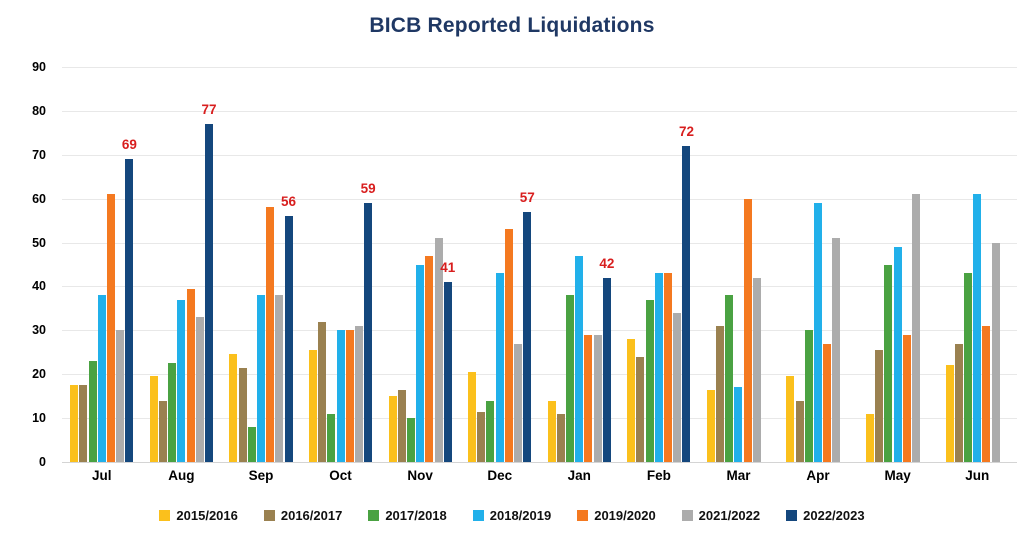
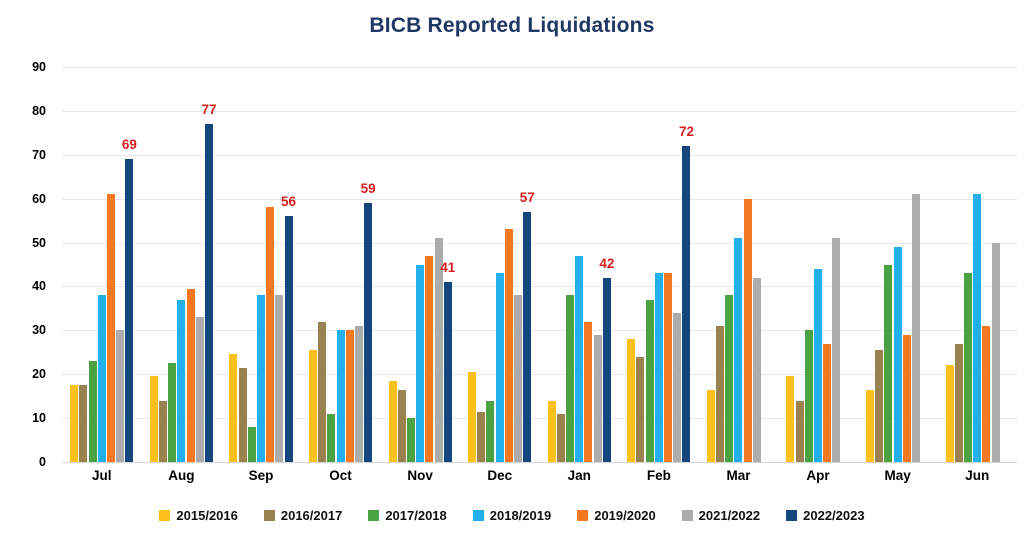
2015/2016/Nov: 15 -> 18
2021/2022/Dec: 27 -> 38
2019/2020/Jan: 29 -> 32
2018/2019/Mar: 17 -> 51
2018/2019/Apr: 59 -> 44
2015/2016/May: 11 -> 16
